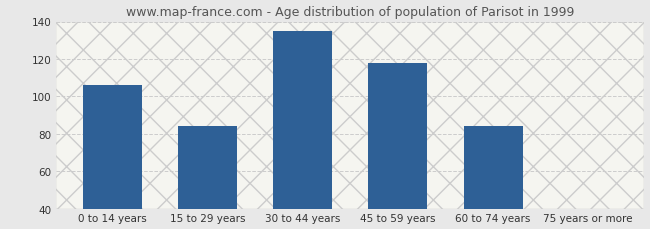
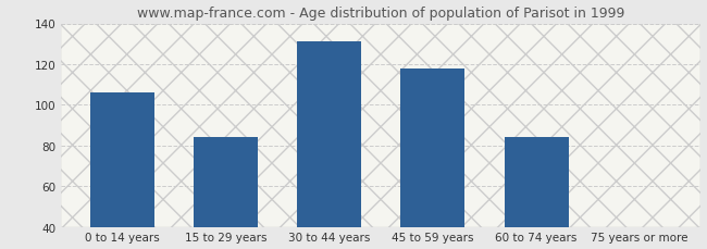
30 to 44 years: 135 -> 131
